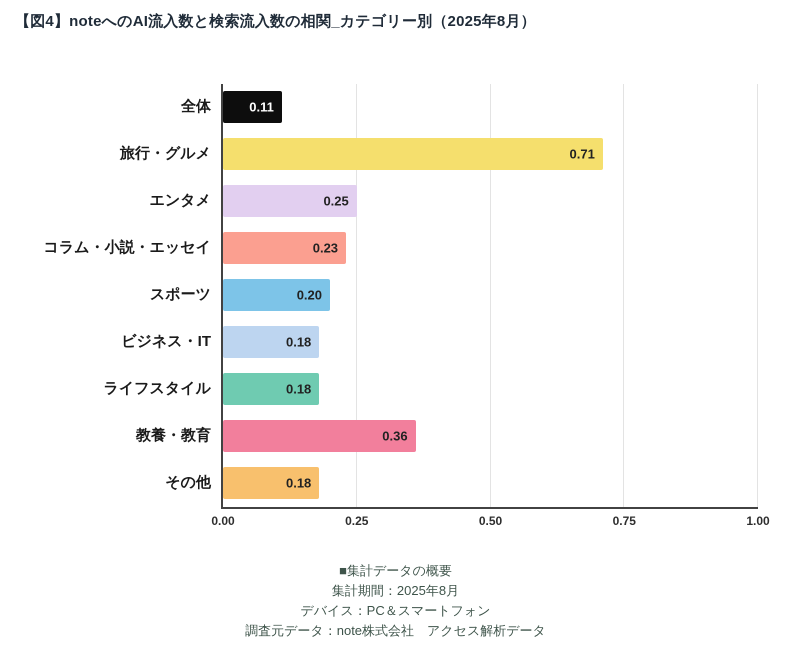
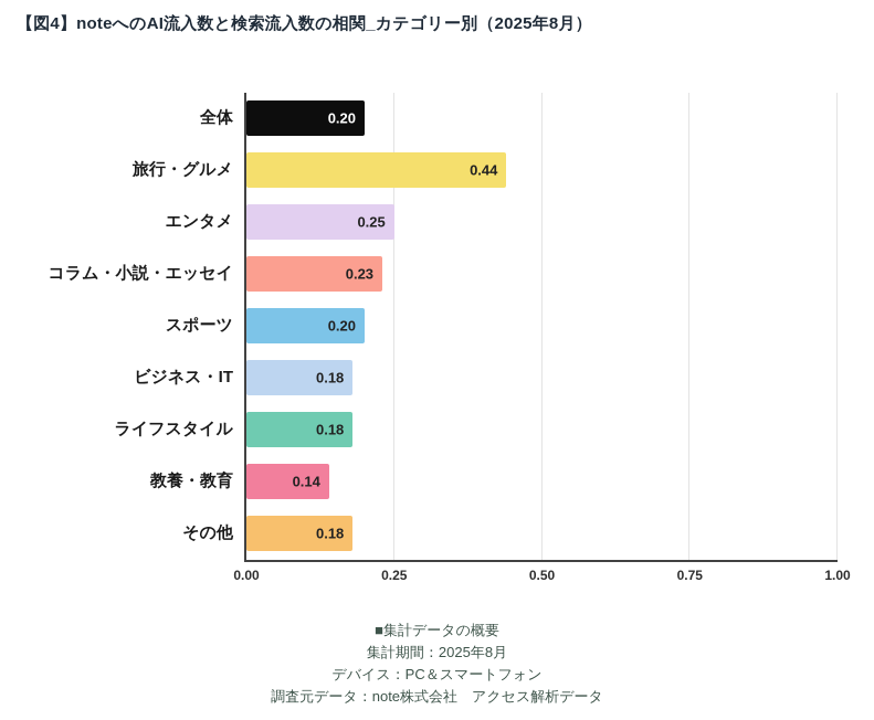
全体: 0.11 -> 0.20
旅行・グルメ: 0.71 -> 0.44
教養・教育: 0.36 -> 0.14
